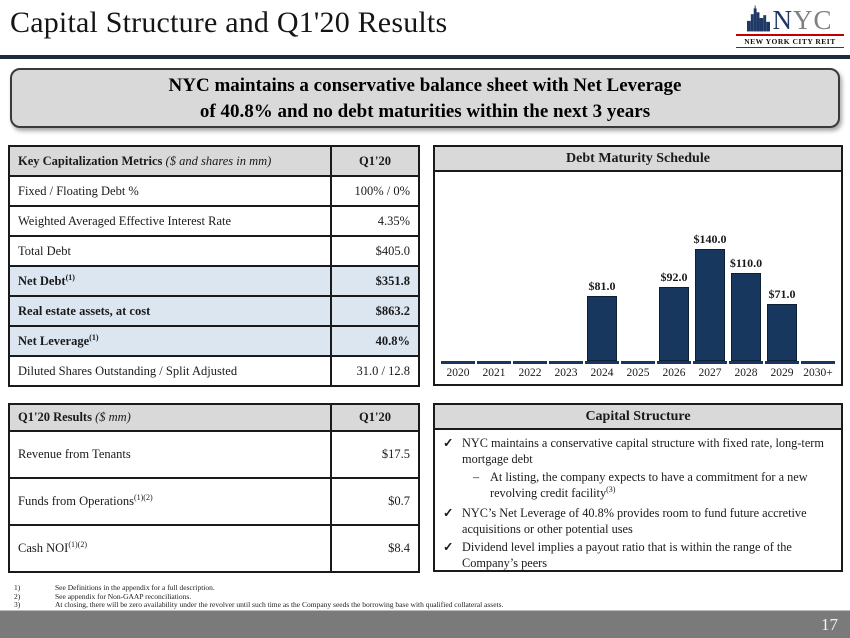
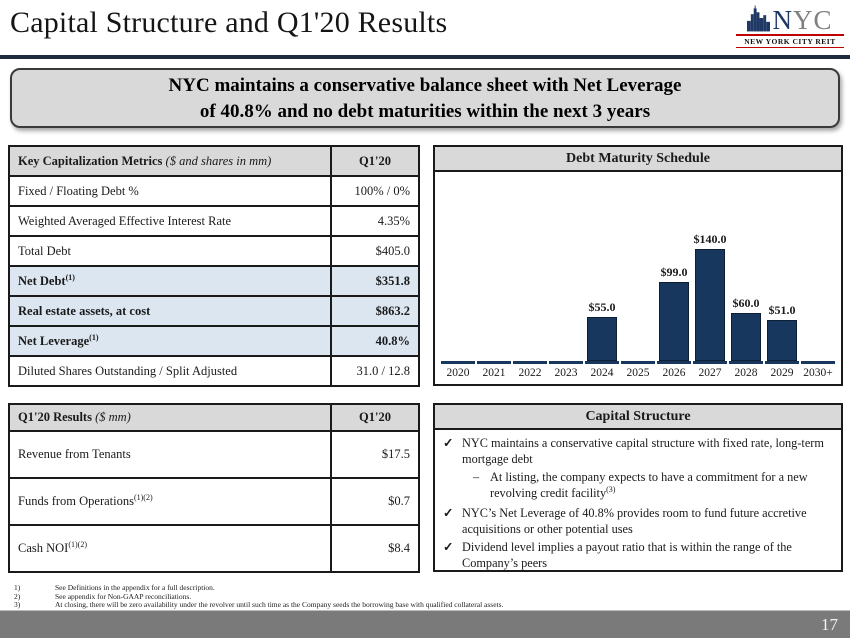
2024: $81.0 -> $55.0
2026: $92.0 -> $99.0
2028: $110.0 -> $60.0
2029: $71.0 -> $51.0
